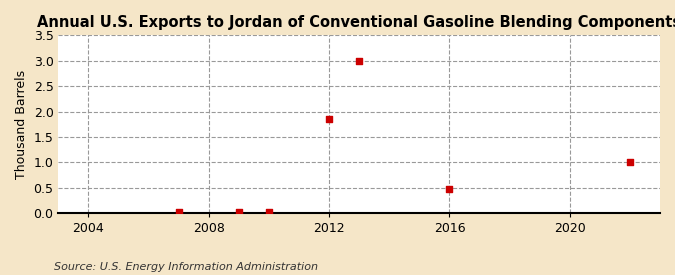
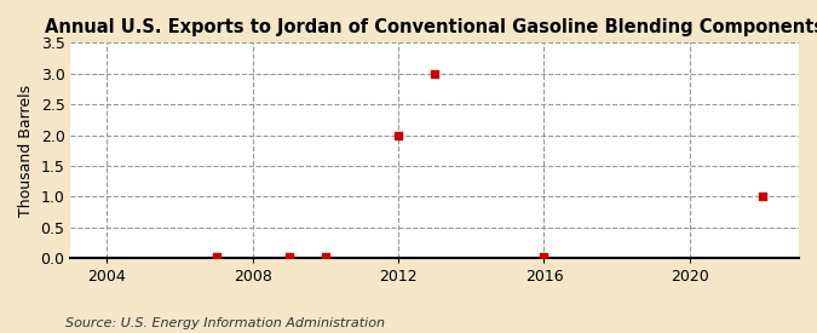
2012: 1.86 -> 2.00
2016: 0.48 -> 0.02
